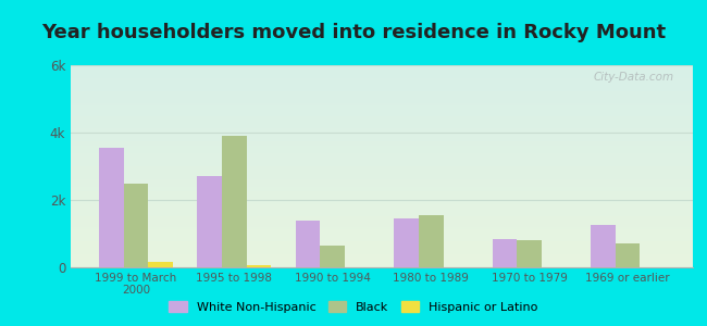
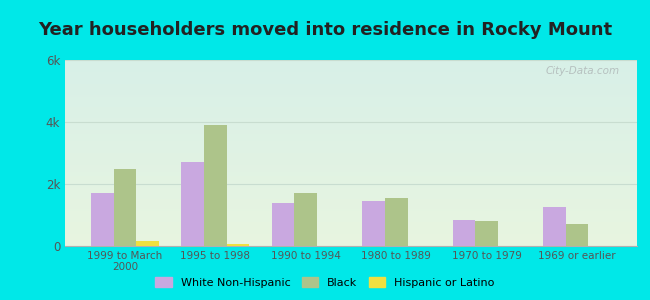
White Non-Hispanic/1999 to March 2000: 3.55k -> 1.70k
Black/1990 to 1994: 0.65k -> 1.70k
